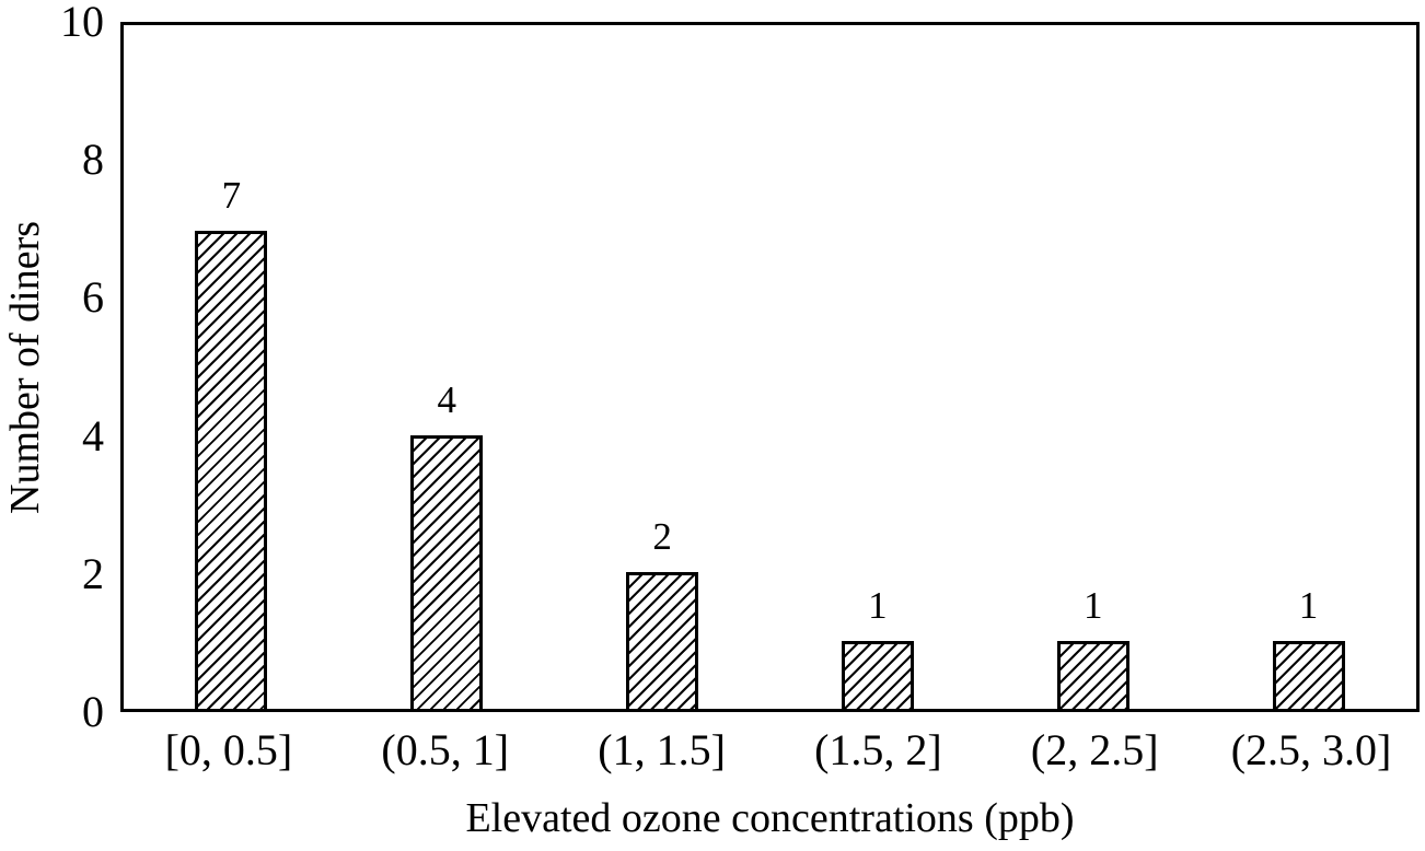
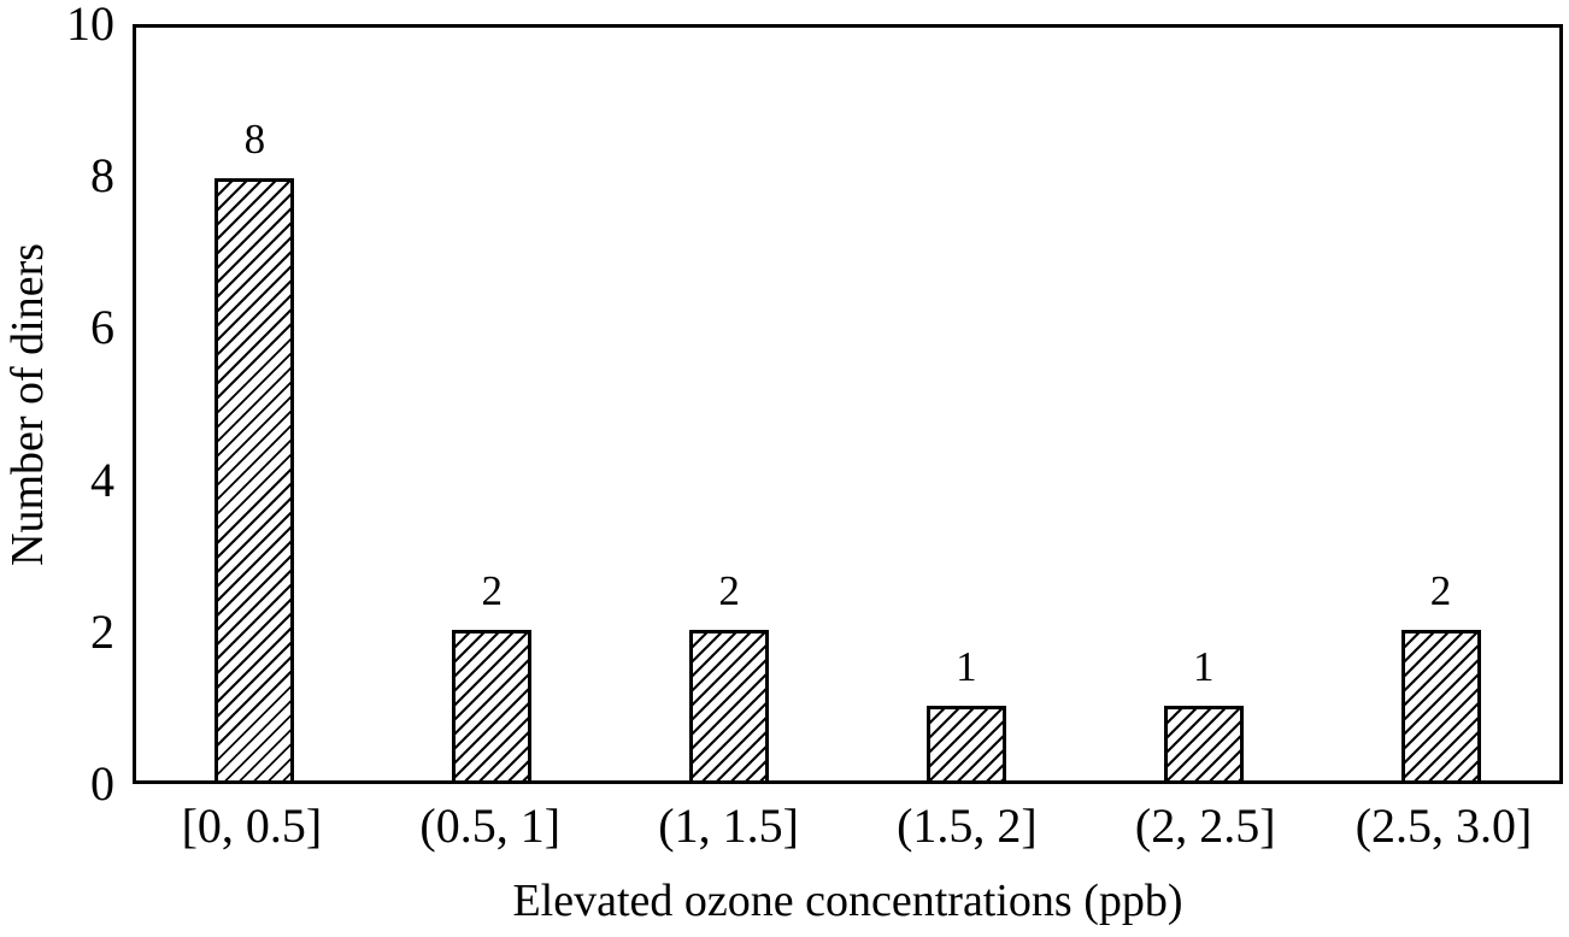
[0, 0.5]: 7 -> 8
(0.5, 1]: 4 -> 2
(2.5, 3.0]: 1 -> 2
